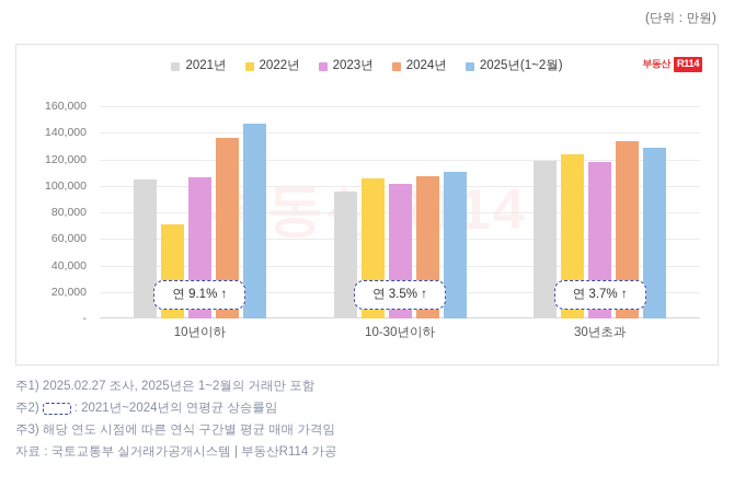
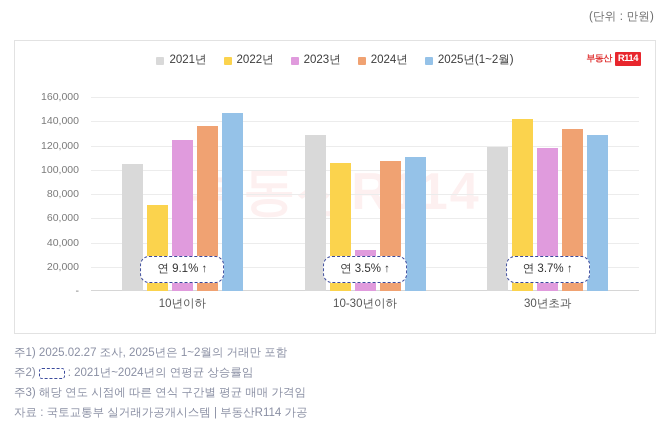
2023년/10년이하: 106000 -> 125000
2021년/10-30년이하: 96000 -> 129000
2023년/10-30년이하: 102000 -> 34000
2022년/30년초과: 124000 -> 142000
